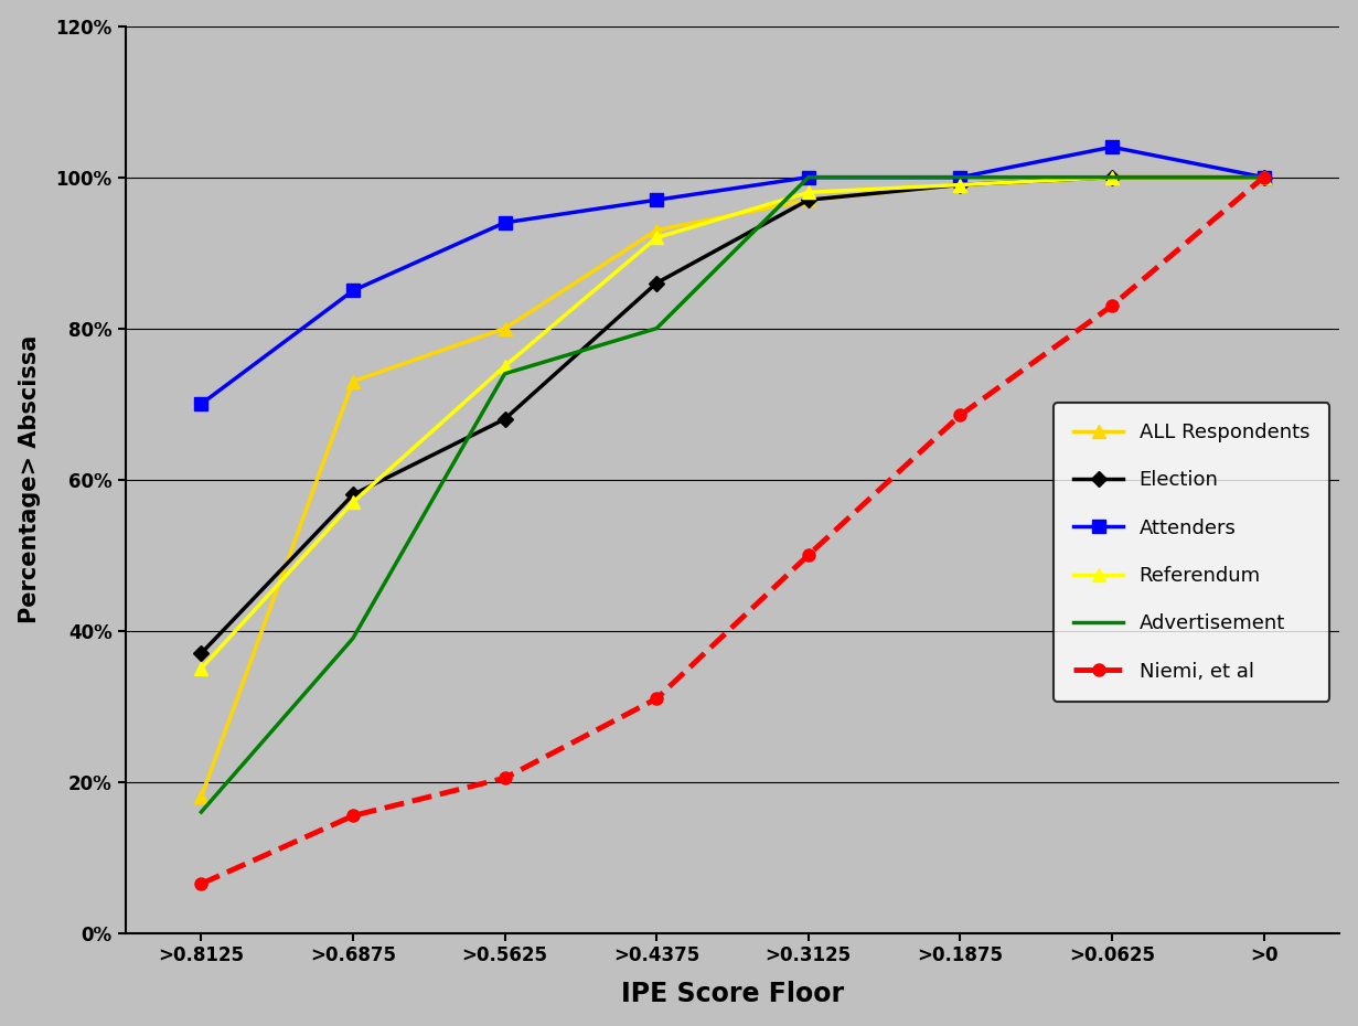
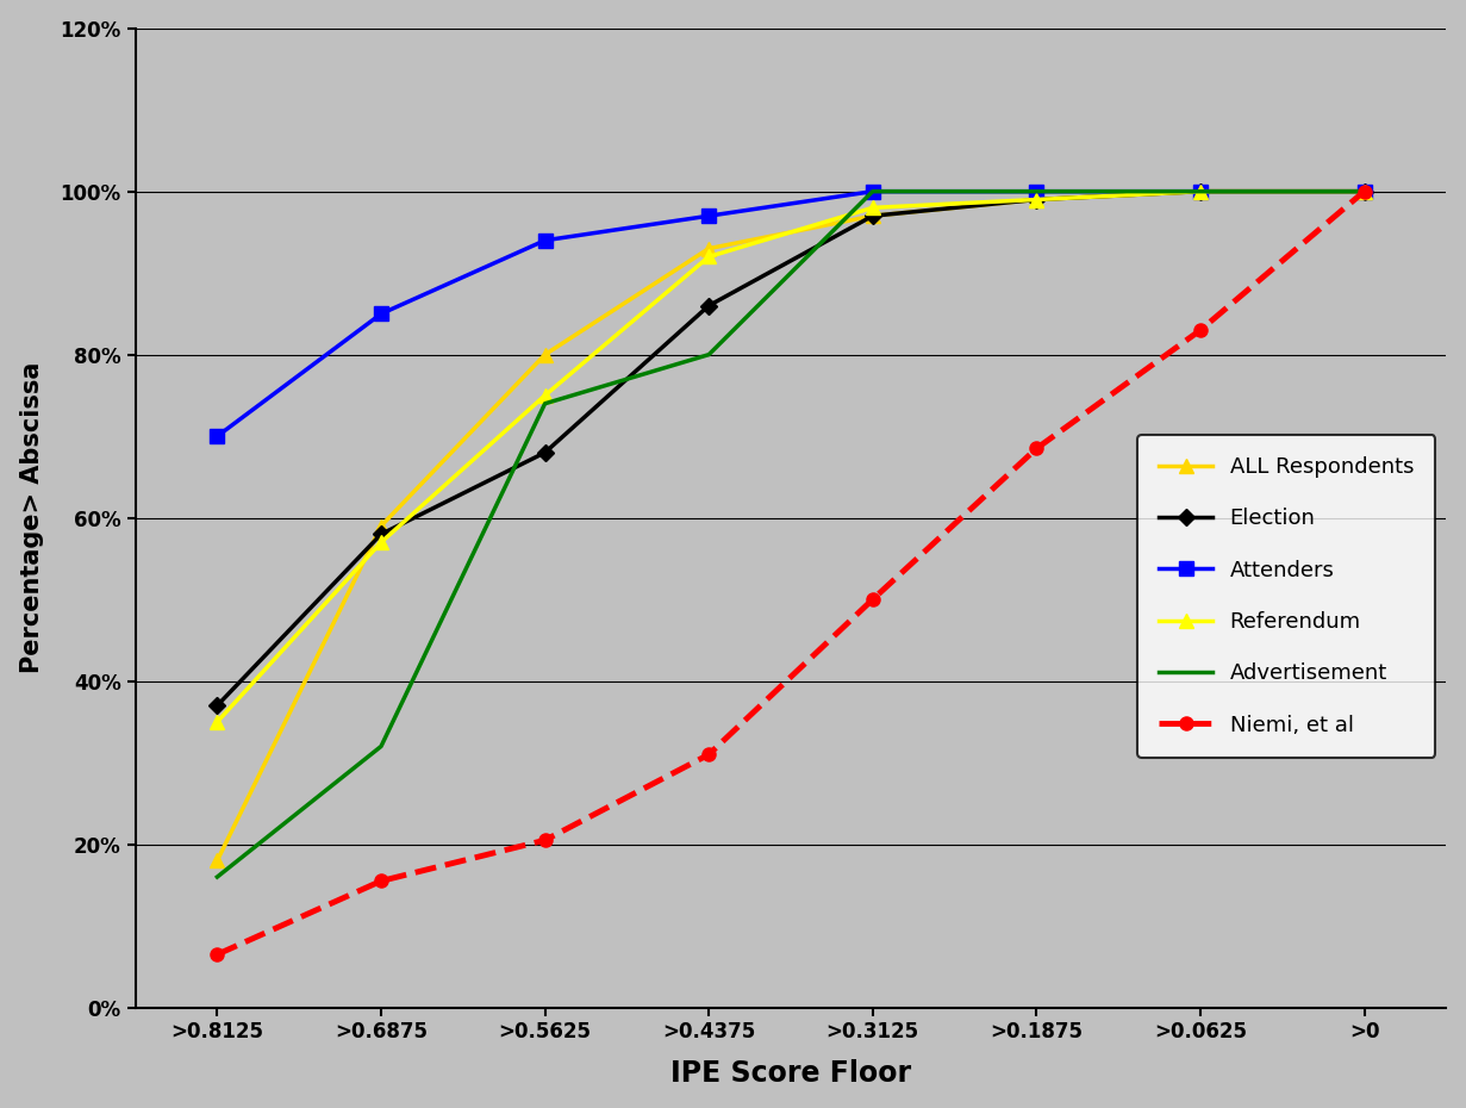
ALL Respondents/>0.6875: 73% -> 59%
Advertisement/>0.6875: 39% -> 32%
Attenders/>0.0625: 104% -> 100%
